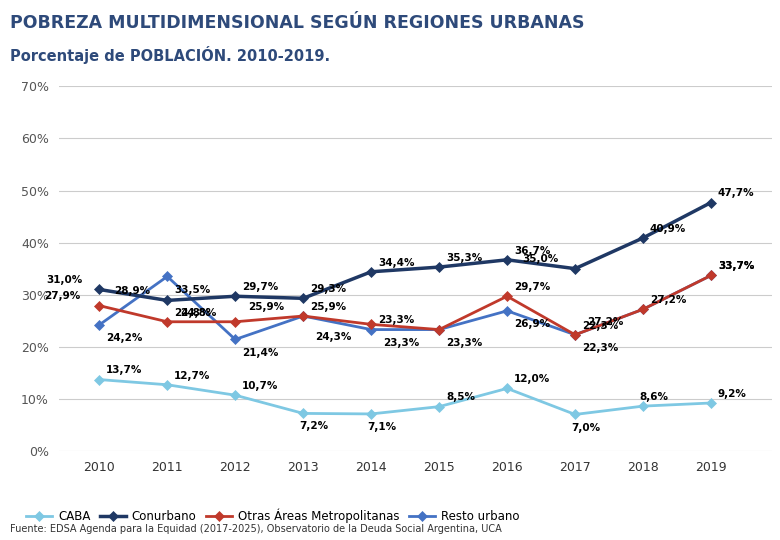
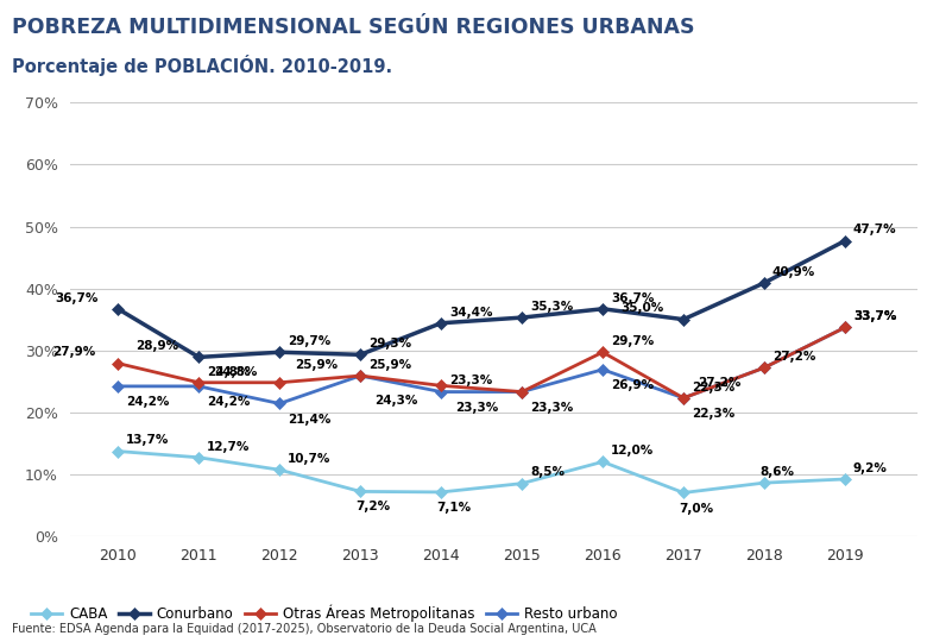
Conurbano/2010: 31,0% -> 36,7%
Resto urbano/2011: 33,5% -> 24,2%
